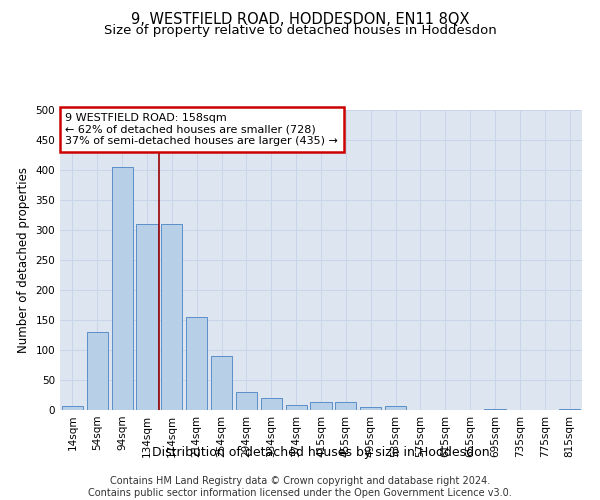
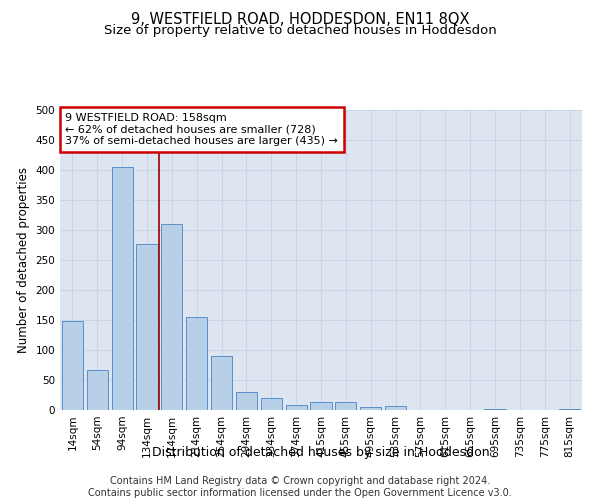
14sqm: 6 -> 148
54sqm: 130 -> 66
134sqm: 310 -> 276
